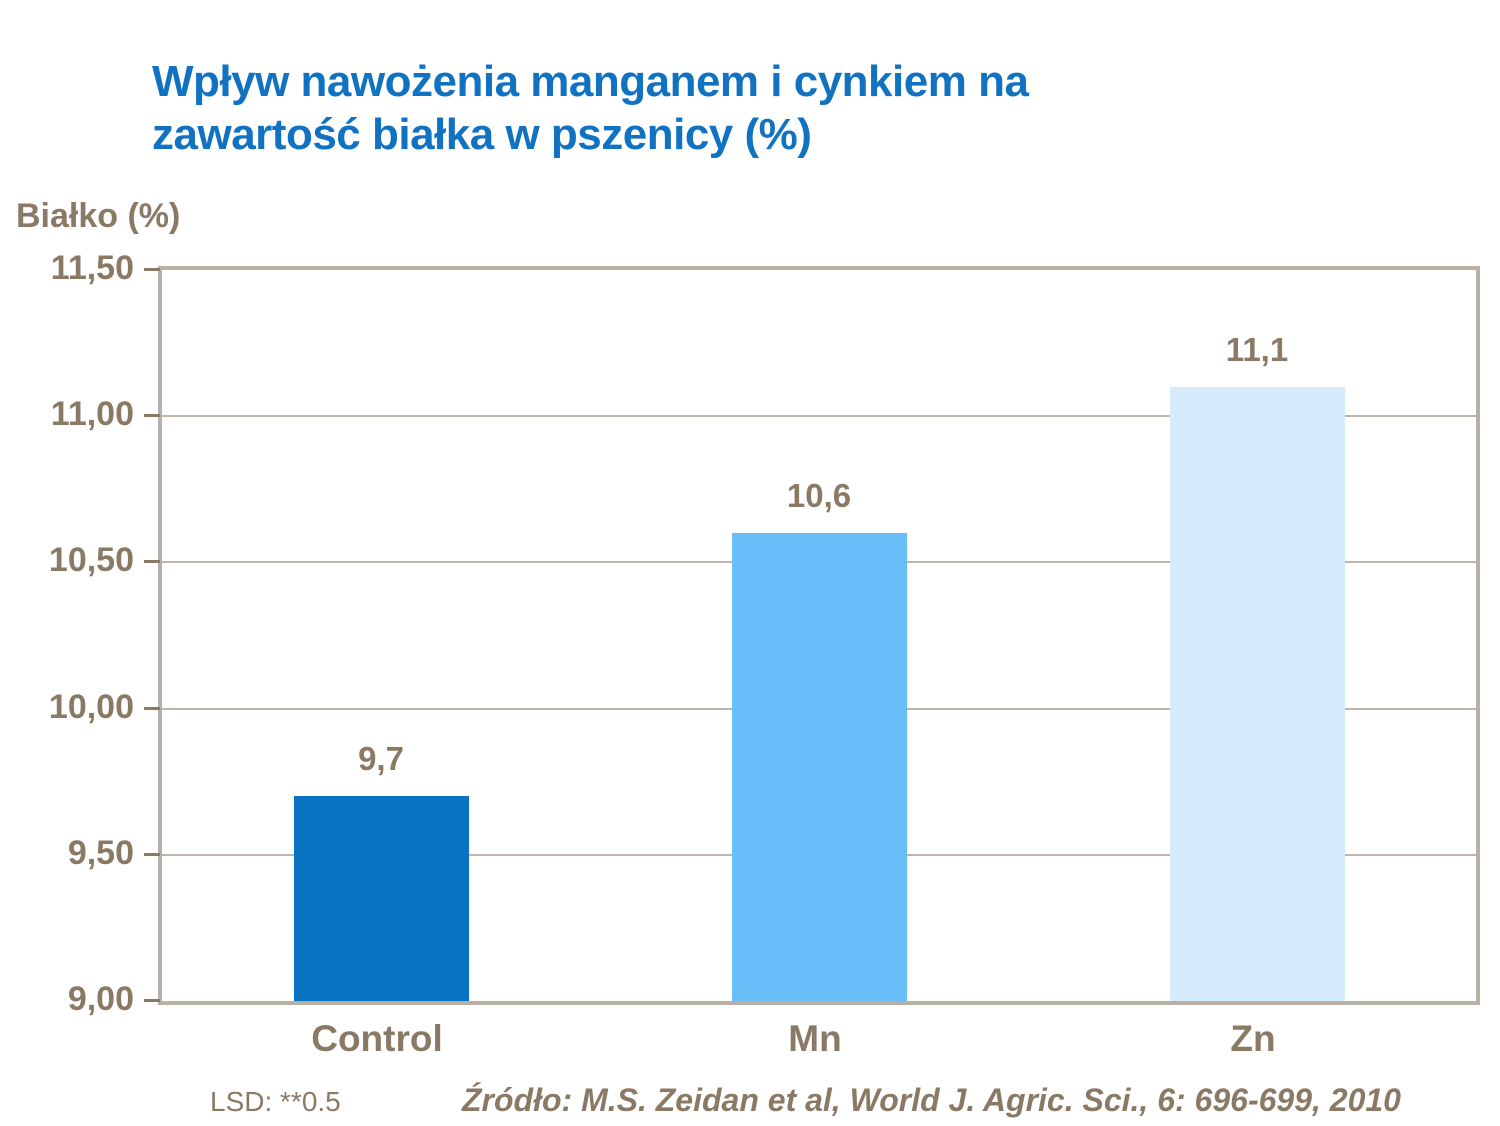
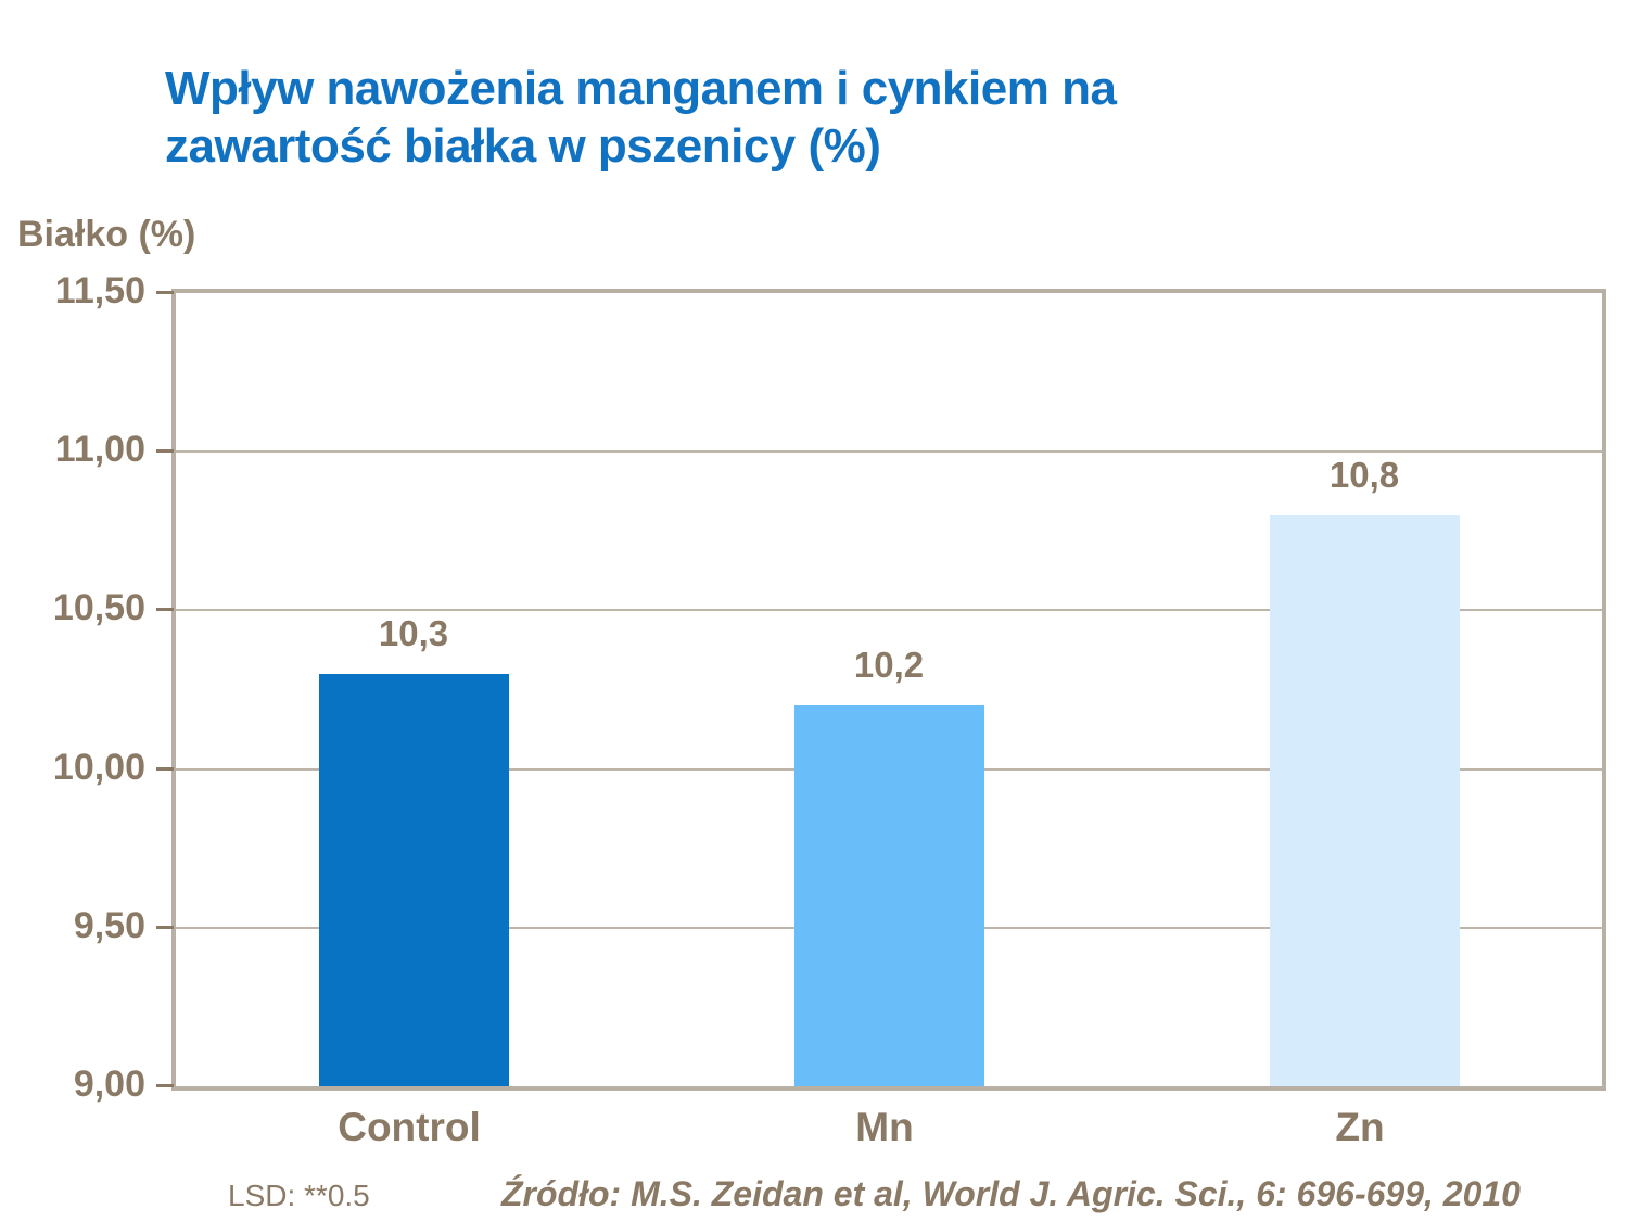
Control: 9,7 -> 10,3
Mn: 10,6 -> 10,2
Zn: 11,1 -> 10,8
